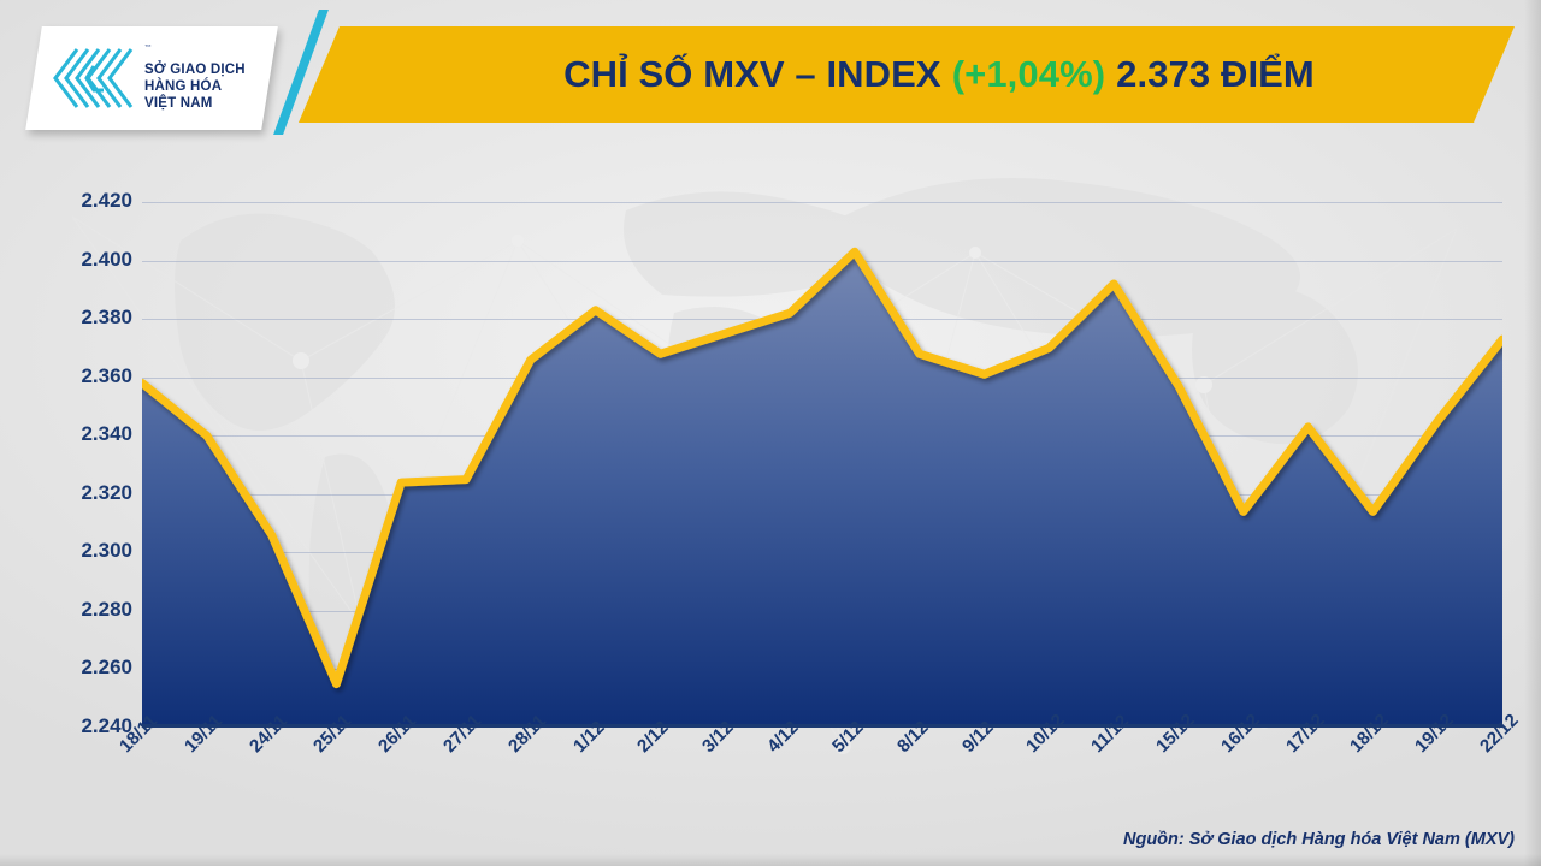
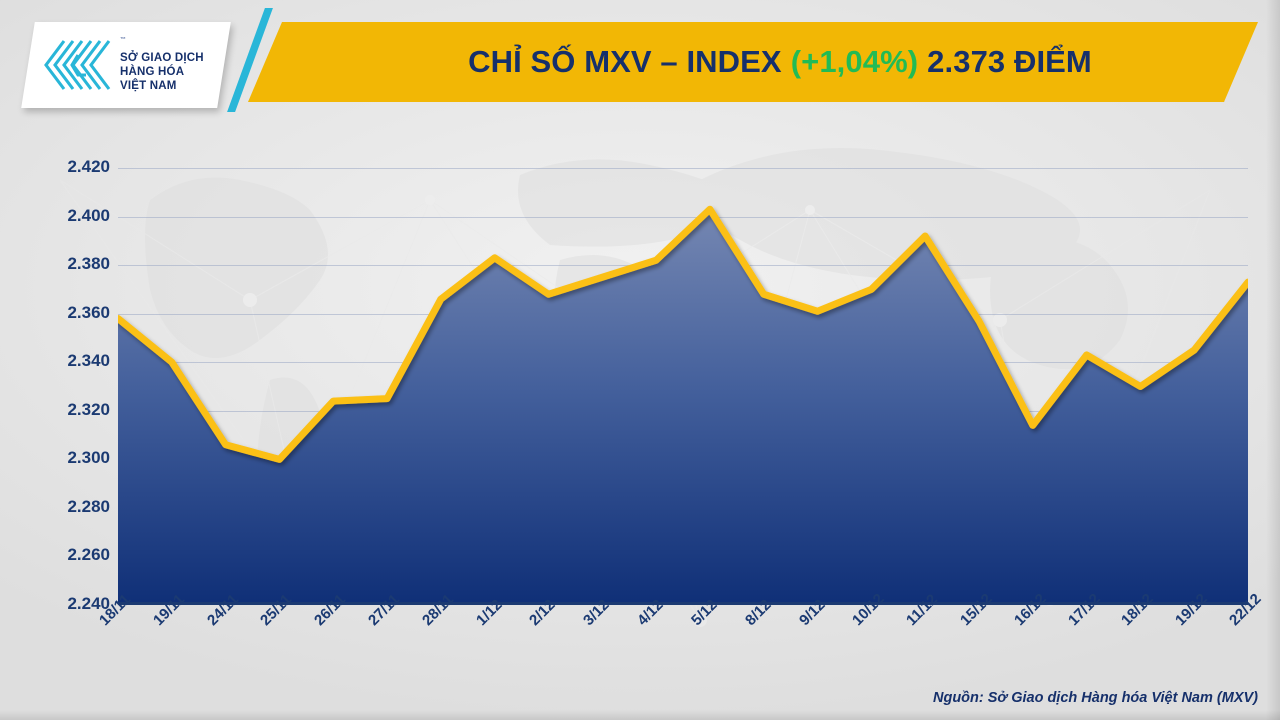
25/11: 2255 -> 2300
18/12: 2314 -> 2330
